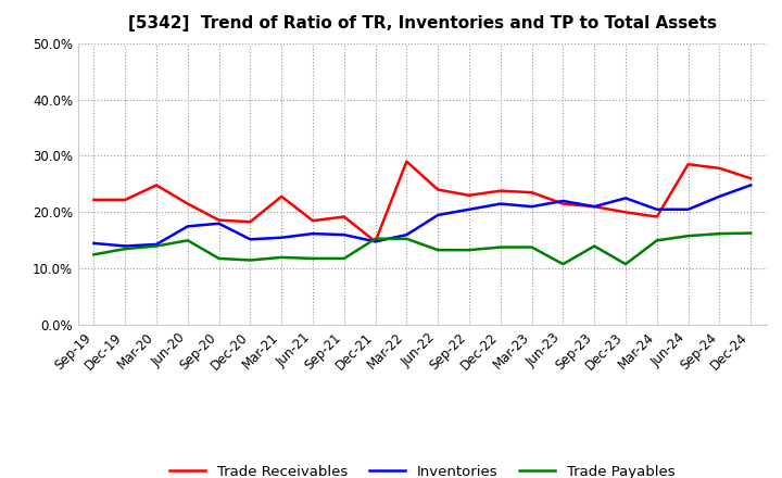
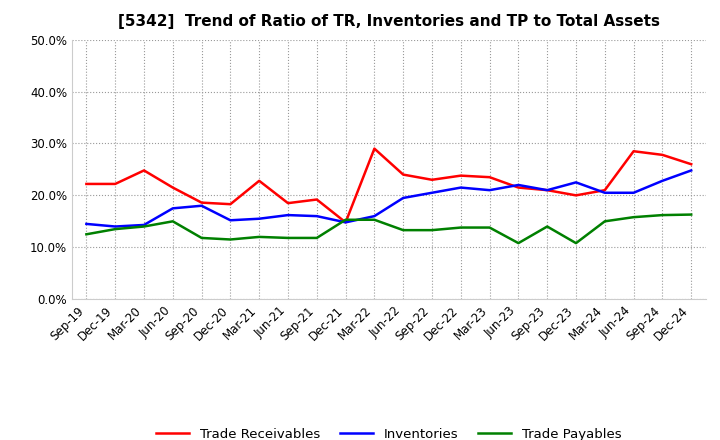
Trade Receivables/Mar-24: 19.2% -> 21.0%
